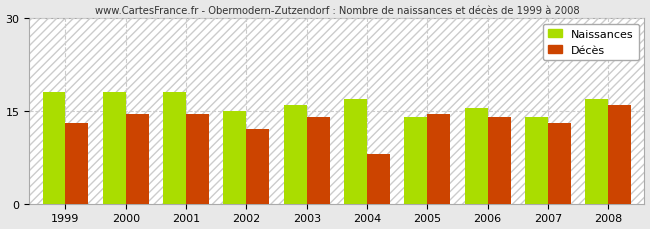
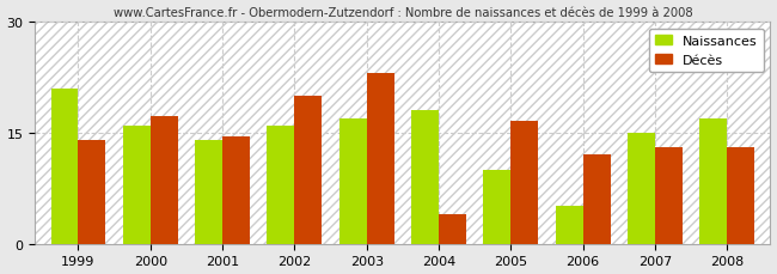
Naissances/1999: 18.0 -> 21.0
Décès/1999: 13.0 -> 14.0
Naissances/2000: 18.0 -> 16.0
Décès/2000: 14.5 -> 17.2
Naissances/2001: 18.0 -> 14.0
Naissances/2002: 15.0 -> 16.0
Décès/2002: 12.0 -> 20.0
Naissances/2003: 16.0 -> 17.0
Décès/2003: 14.0 -> 23.0
Naissances/2004: 17.0 -> 18.0
Décès/2004: 8.0 -> 4.0
Naissances/2005: 14.0 -> 10.0
Décès/2005: 14.5 -> 16.6
Naissances/2006: 15.5 -> 5.2
Décès/2006: 14.0 -> 12.0
Naissances/2007: 14.0 -> 15.0
Décès/2008: 16.0 -> 13.0
